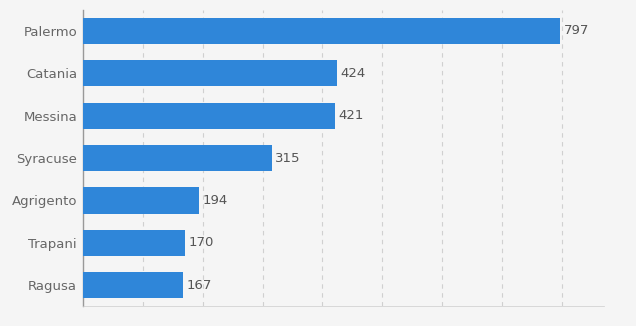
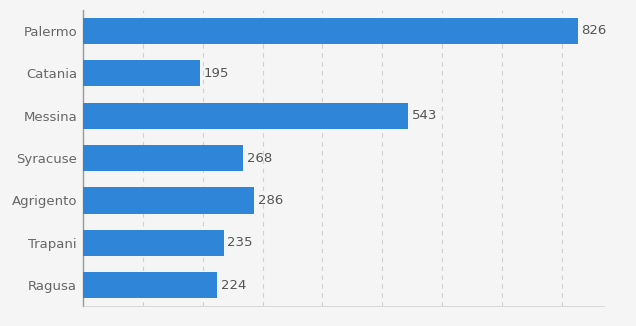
Palermo: 797 -> 826
Catania: 424 -> 195
Messina: 421 -> 543
Syracuse: 315 -> 268
Agrigento: 194 -> 286
Trapani: 170 -> 235
Ragusa: 167 -> 224
